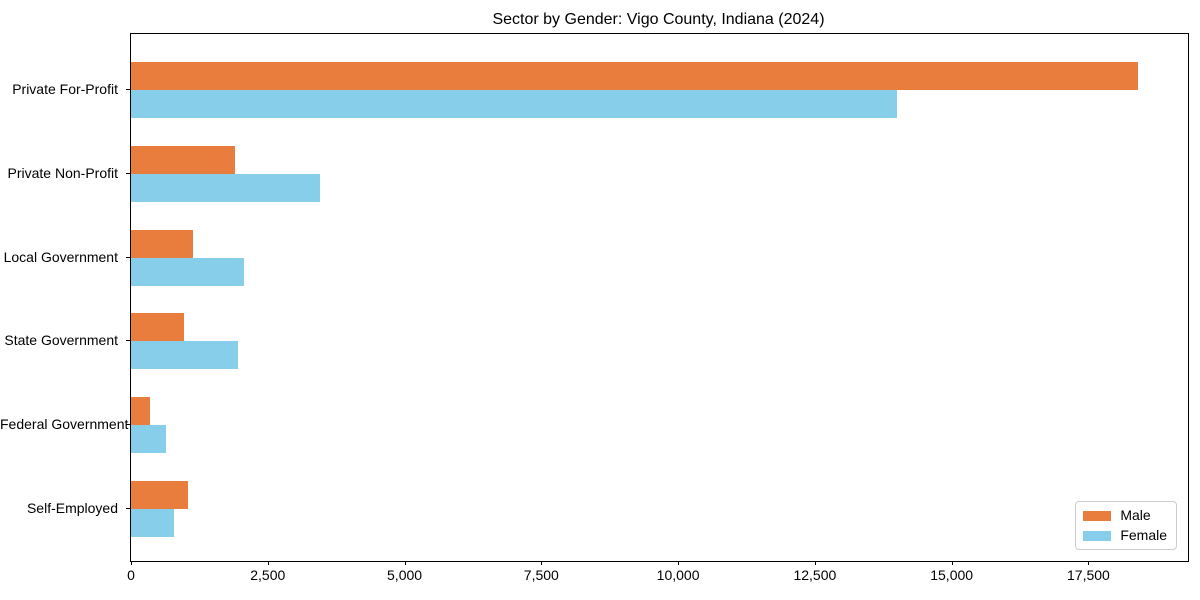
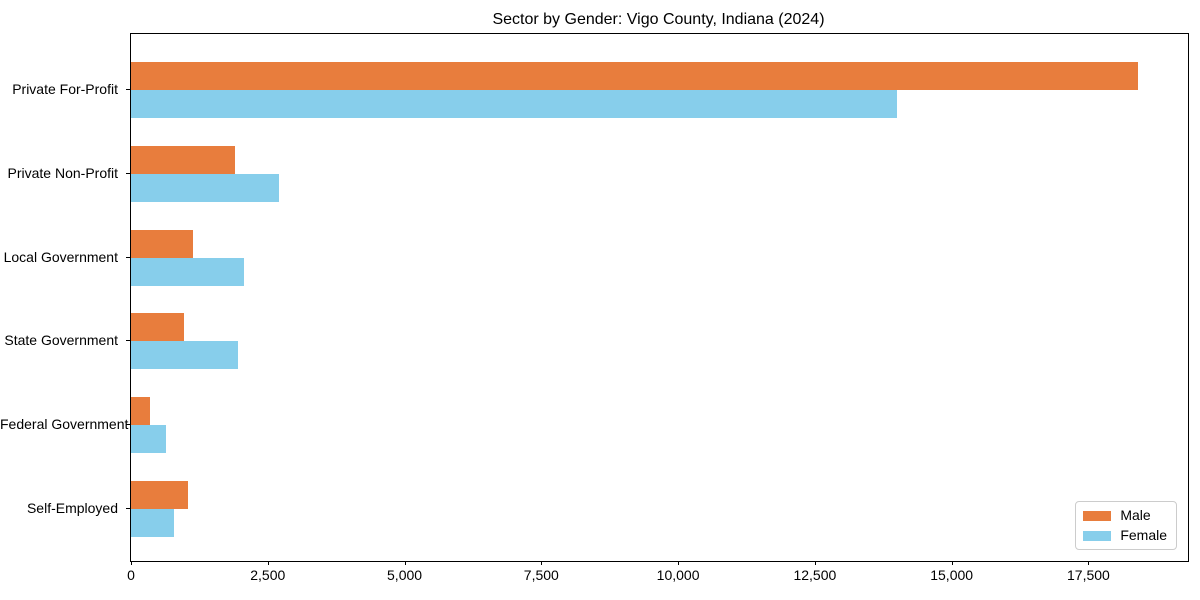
Female/Private Non-Profit: 3500 -> 2700
